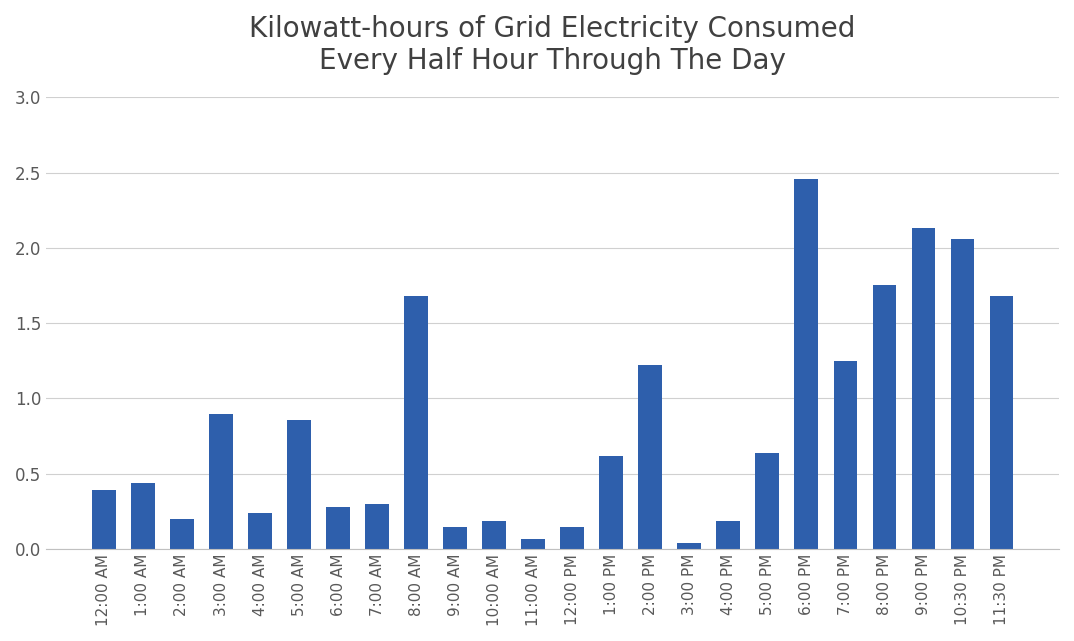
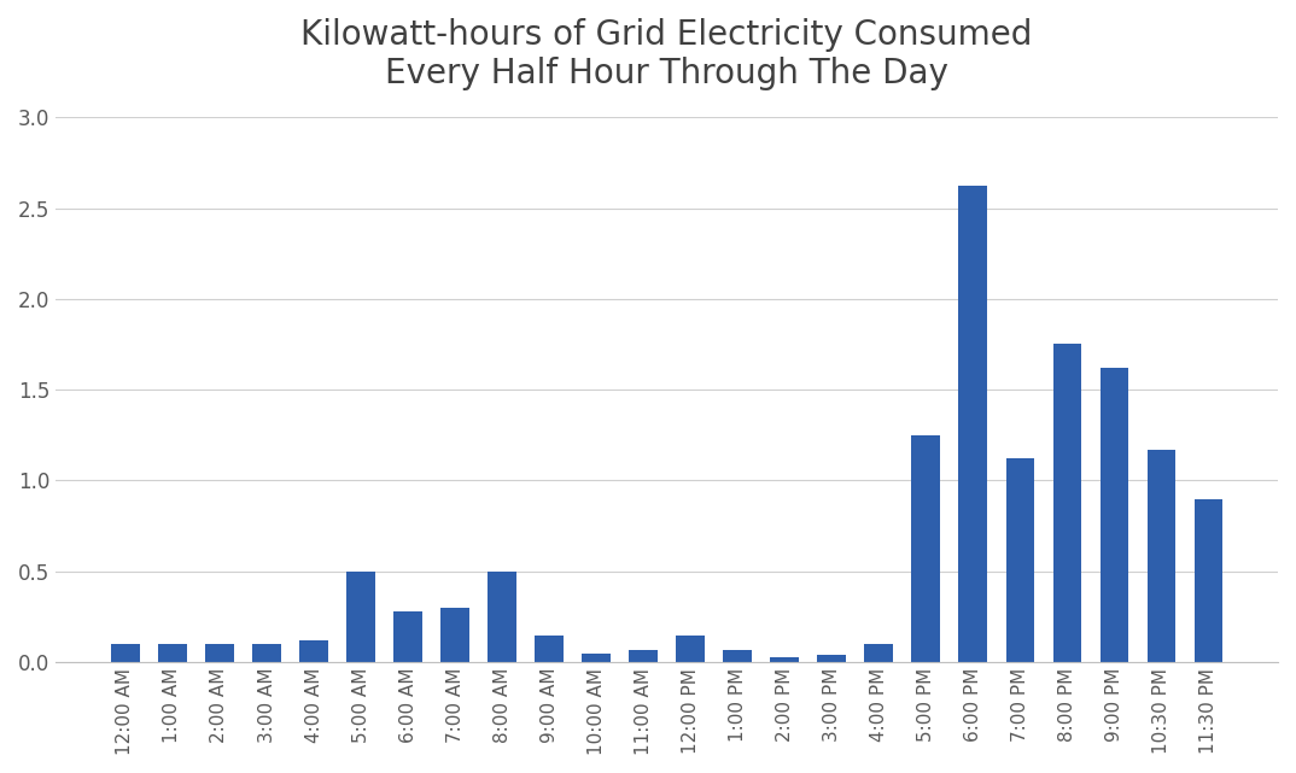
12:00 AM: 0.39 -> 0.10
1:00 AM: 0.44 -> 0.10
2:00 AM: 0.20 -> 0.10
3:00 AM: 0.90 -> 0.10
4:00 AM: 0.24 -> 0.12
5:00 AM: 0.86 -> 0.50
8:00 AM: 1.68 -> 0.50
10:00 AM: 0.19 -> 0.05
1:00 PM: 0.62 -> 0.07
2:00 PM: 1.22 -> 0.03
4:00 PM: 0.19 -> 0.10
5:00 PM: 0.64 -> 1.25
6:00 PM: 2.46 -> 2.62
7:00 PM: 1.25 -> 1.12
9:00 PM: 2.13 -> 1.62
10:30 PM: 2.06 -> 1.17
11:30 PM: 1.68 -> 0.90
